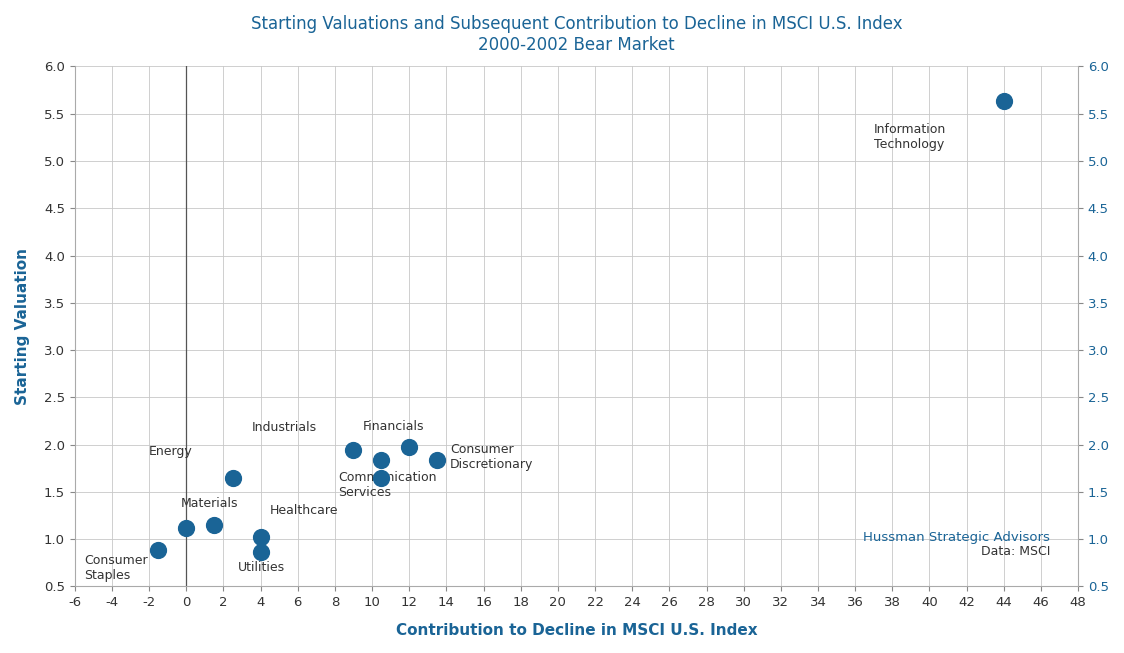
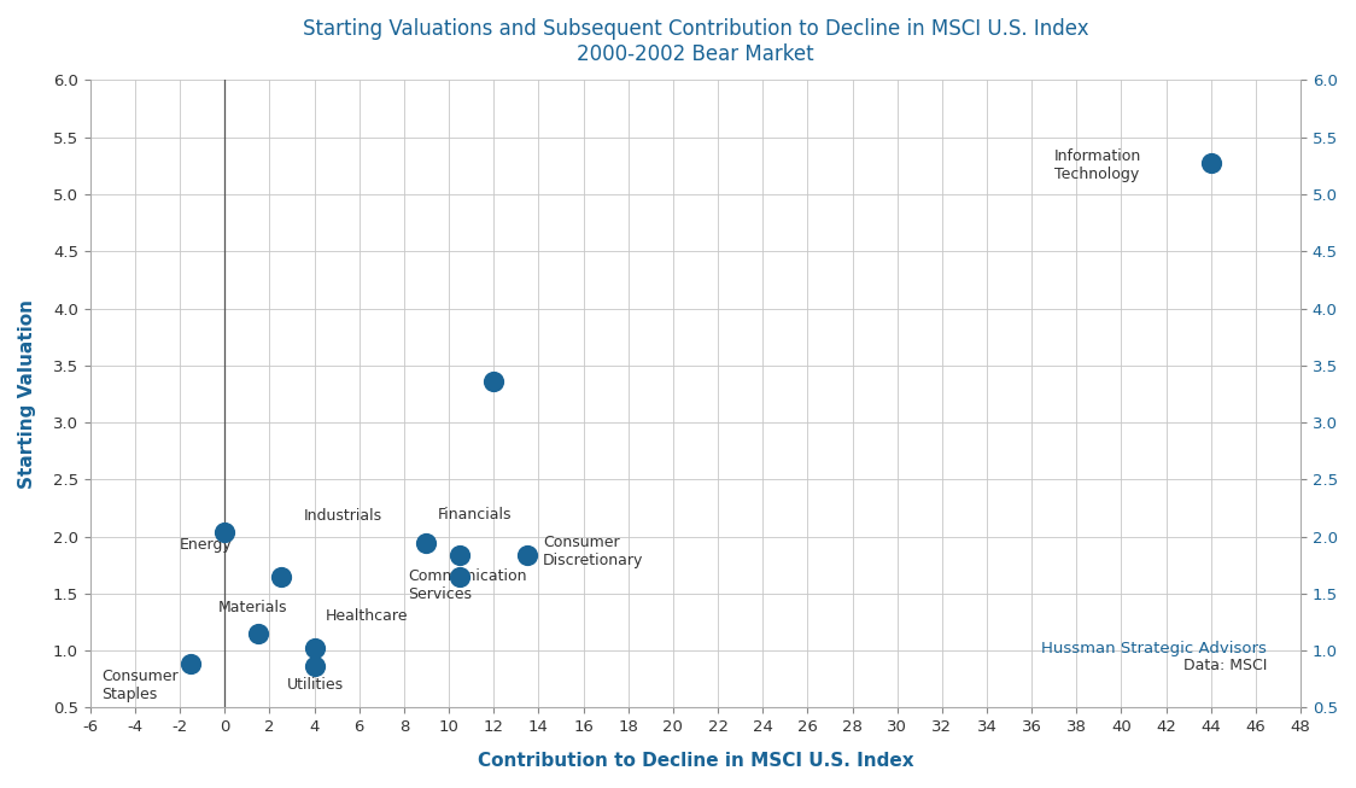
0: 1.12 -> 2.04
12: 1.97 -> 3.36
44: 5.63 -> 5.28
